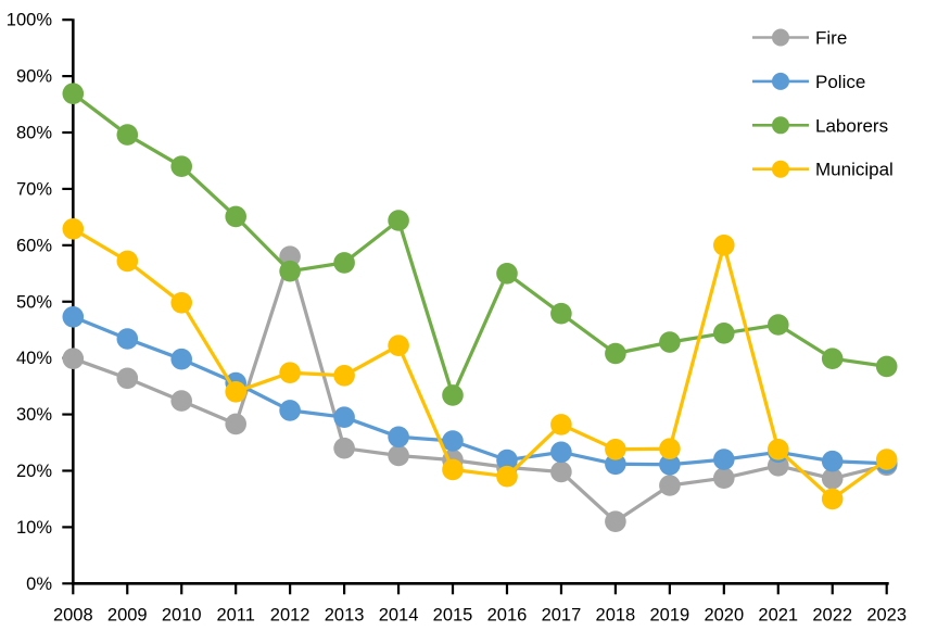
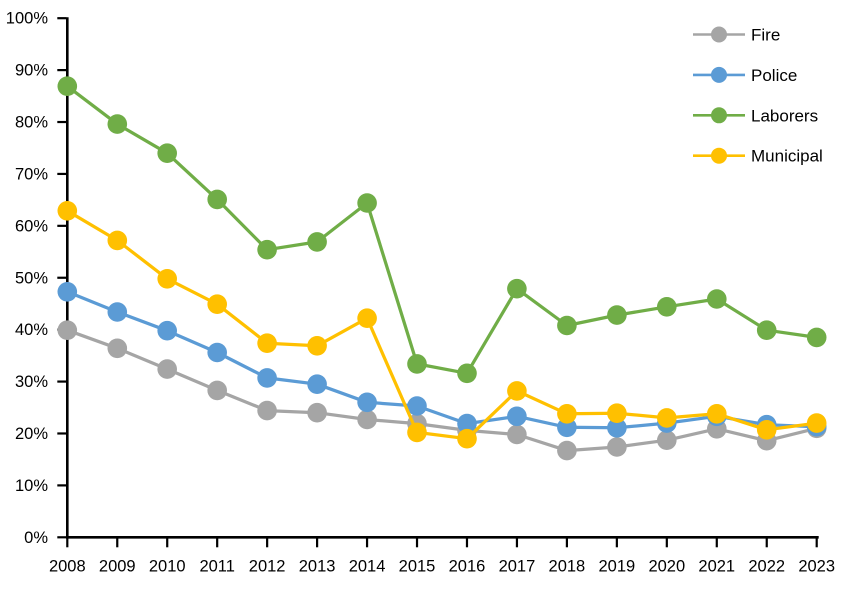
Municipal/2011: 34% -> 45%
Fire/2012: 58% -> 24%
Laborers/2016: 55% -> 32%
Fire/2018: 11% -> 17%
Municipal/2020: 60% -> 23%
Municipal/2022: 15% -> 21%
